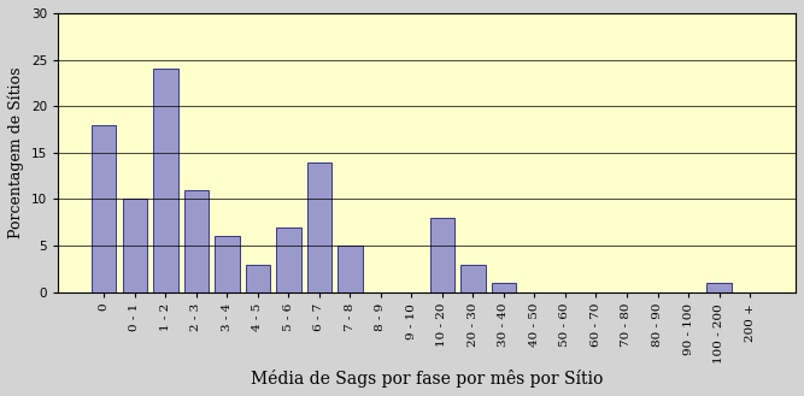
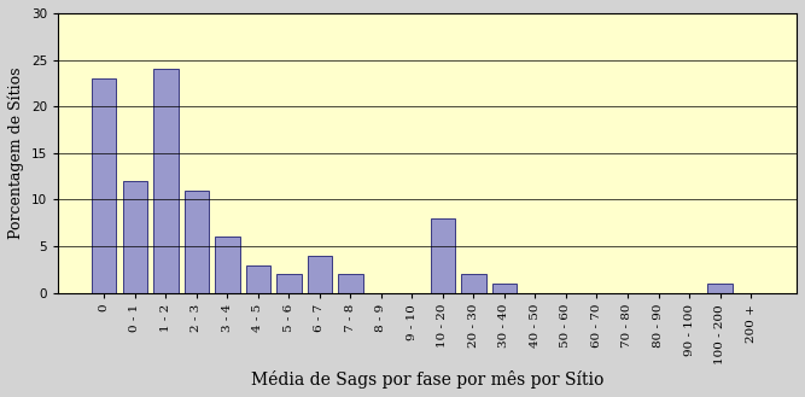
0: 18 -> 23
0 - 1: 10 -> 12
5 - 6: 7 -> 2
6 - 7: 14 -> 4
7 - 8: 5 -> 2
20 - 30: 3 -> 2
